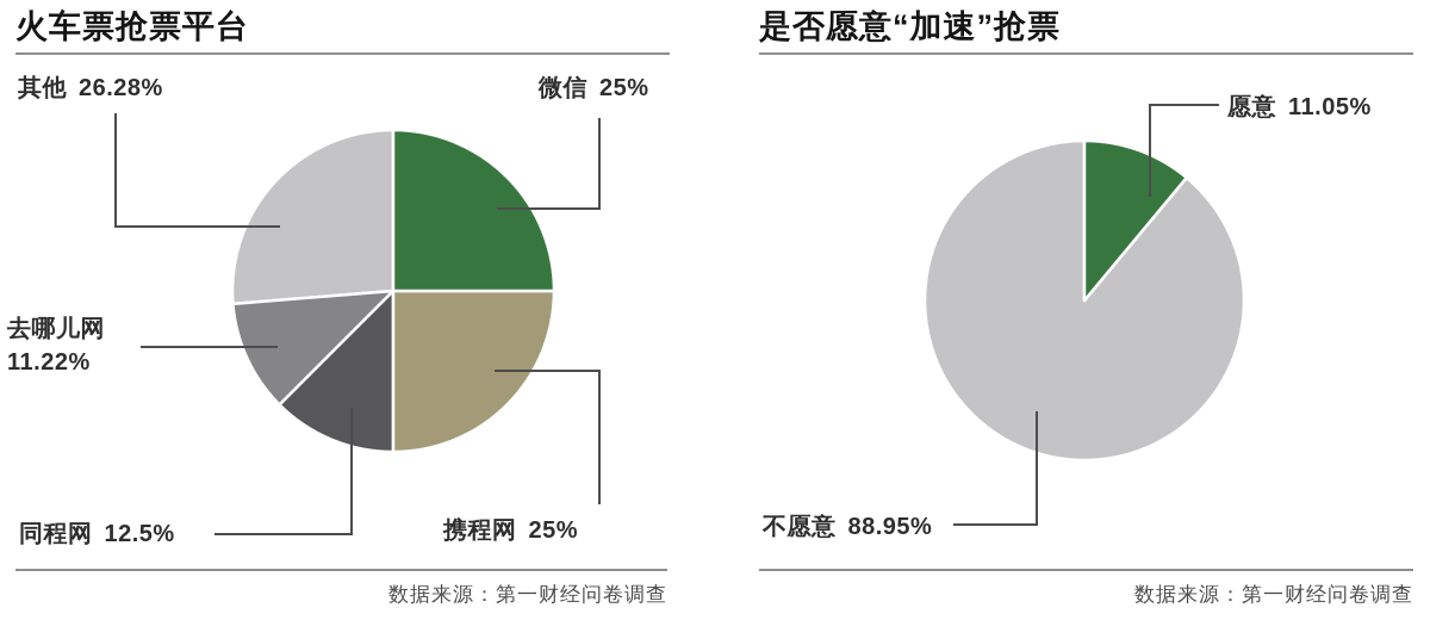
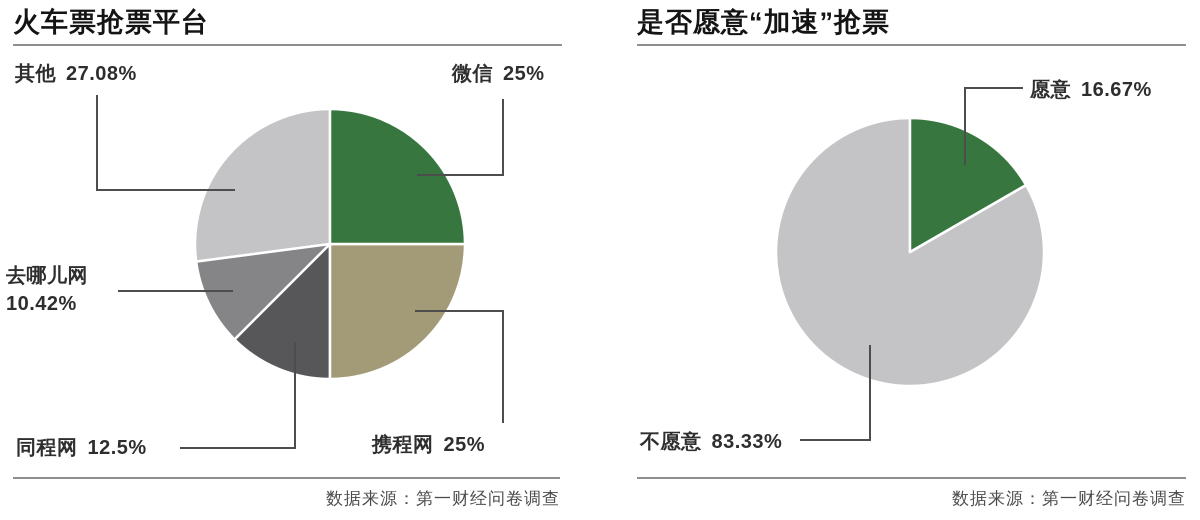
火车票抢票平台/去哪儿网: 11.22% -> 10.42%
火车票抢票平台/其他: 26.28% -> 27.08%
是否愿意“加速”抢票/愿意: 11.05% -> 16.67%
是否愿意“加速”抢票/不愿意: 88.95% -> 83.33%
